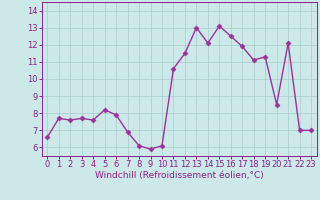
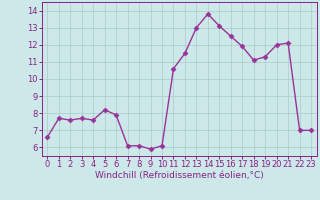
7: 6.9 -> 6.1
14: 12.1 -> 13.8
20: 8.5 -> 12.0
